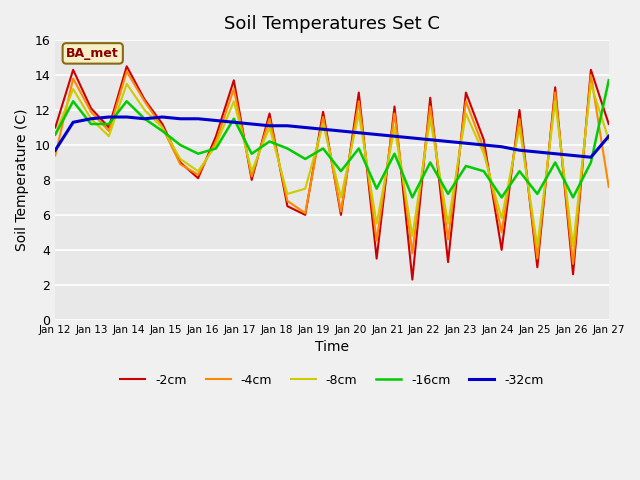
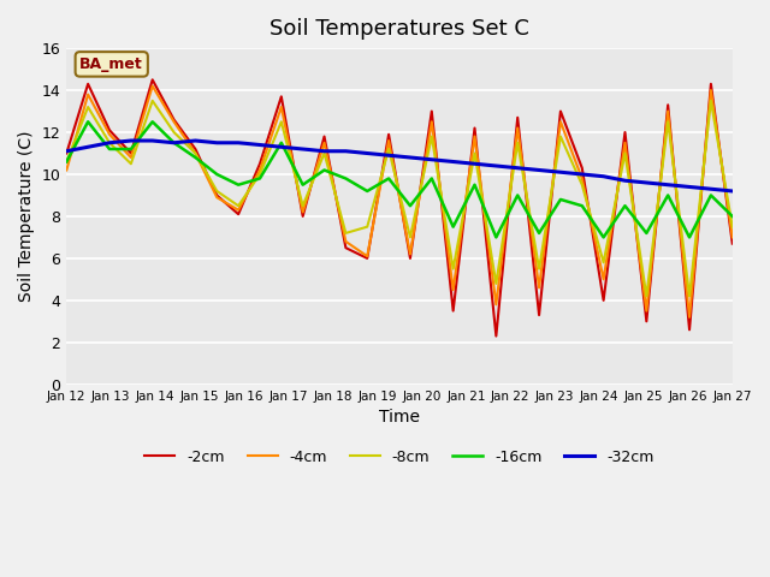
-4cm/Jan 12: 9.4 -> 10.2
-32cm/Jan 12: 9.7 -> 11.1
-2cm/Jan 27: 11.2 -> 6.7
-4cm/Jan 27: 7.6 -> 7.0
-8cm/Jan 27: 10.3 -> 7.5
-16cm/Jan 27: 13.7 -> 8.0
-32cm/Jan 27: 10.5 -> 9.2
